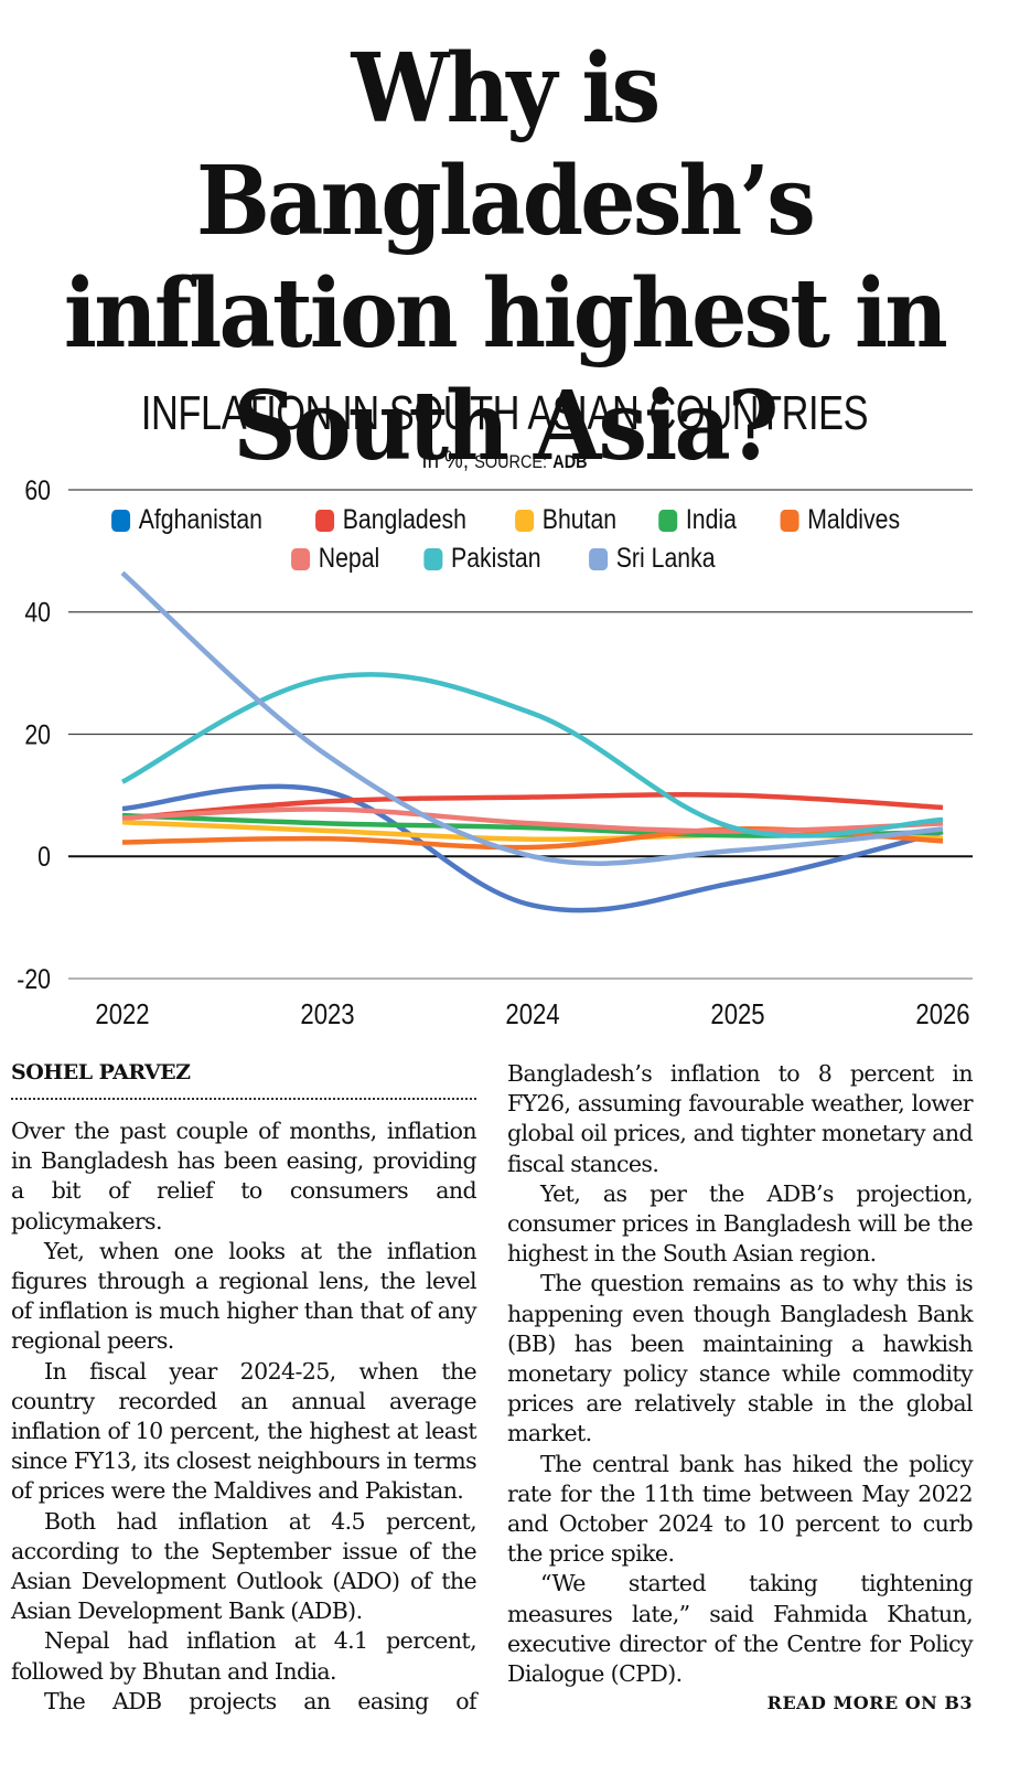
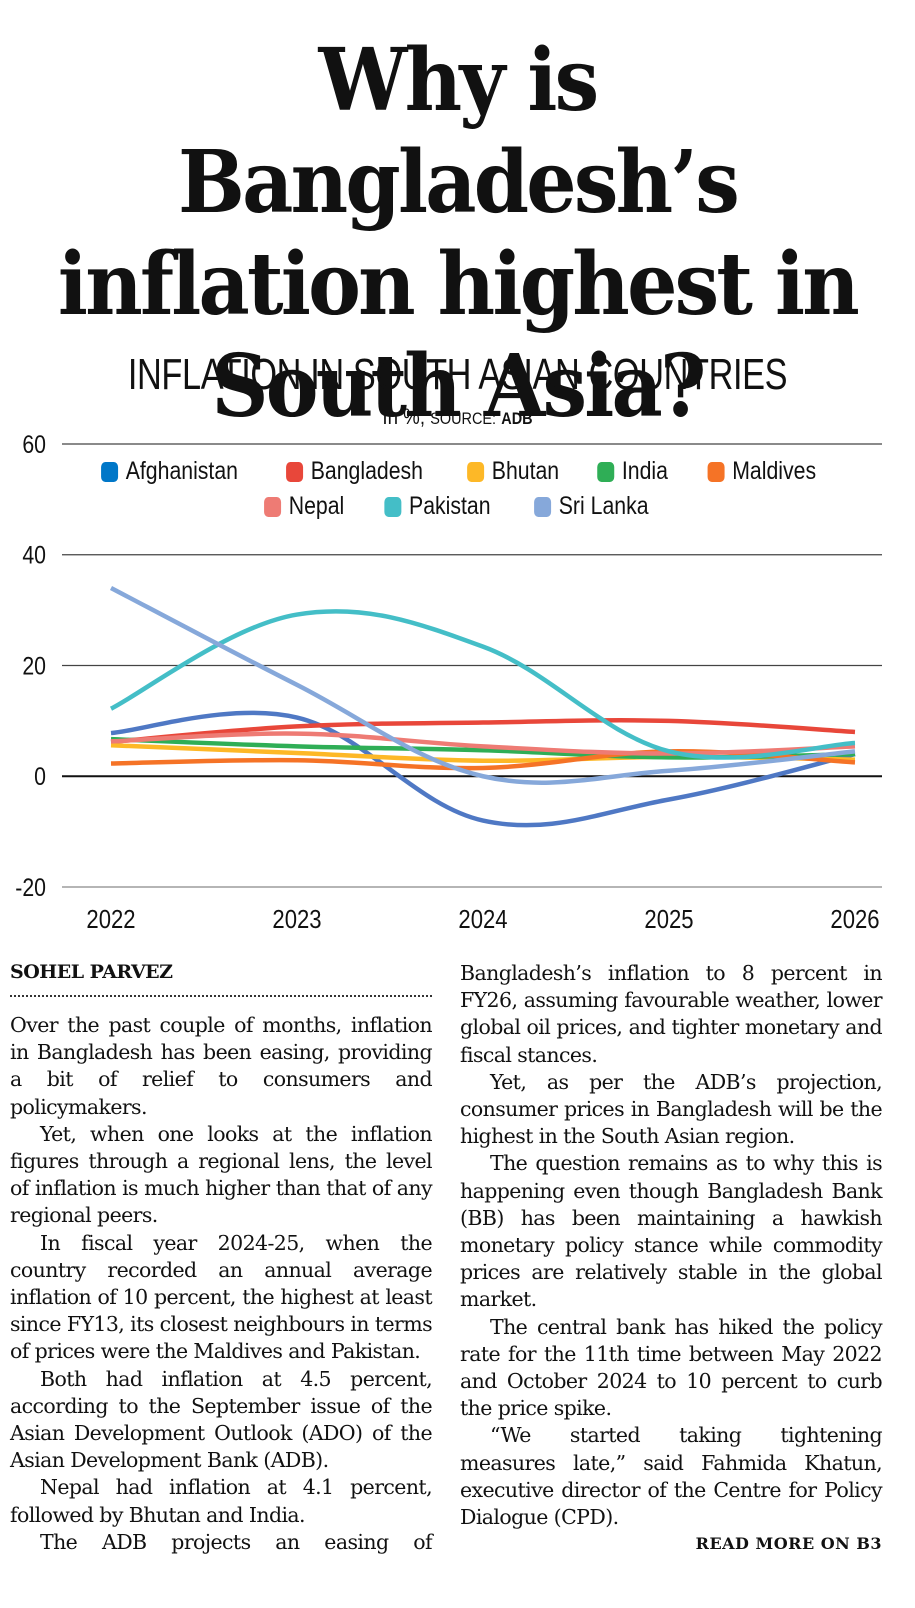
Sri Lanka/2022: 46 -> 34
